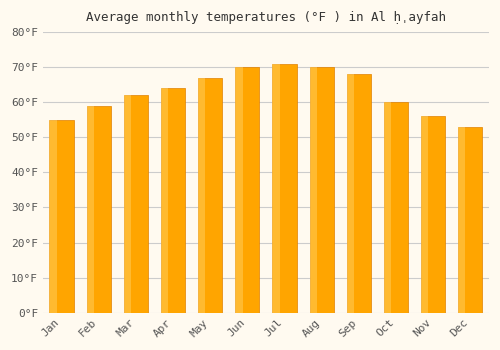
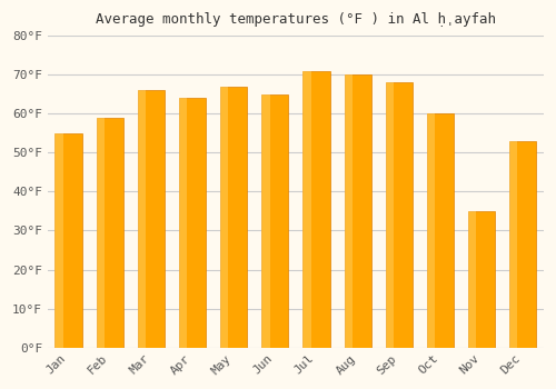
Mar: 62°F -> 66°F
Jun: 70°F -> 65°F
Nov: 56°F -> 35°F
